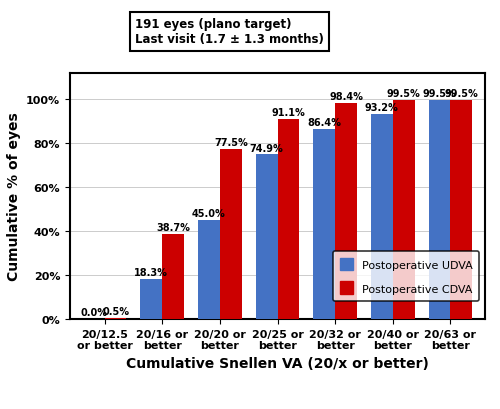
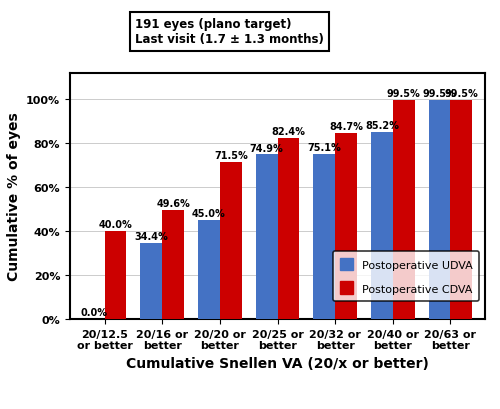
Postoperative CDVA/20/12.5 or better: 0.5% -> 40.0%
Postoperative UDVA/20/16 or better: 18.3% -> 34.4%
Postoperative CDVA/20/16 or better: 38.7% -> 49.6%
Postoperative CDVA/20/20 or better: 77.5% -> 71.5%
Postoperative CDVA/20/25 or better: 91.1% -> 82.4%
Postoperative UDVA/20/32 or better: 86.4% -> 75.1%
Postoperative CDVA/20/32 or better: 98.4% -> 84.7%
Postoperative UDVA/20/40 or better: 93.2% -> 85.2%
